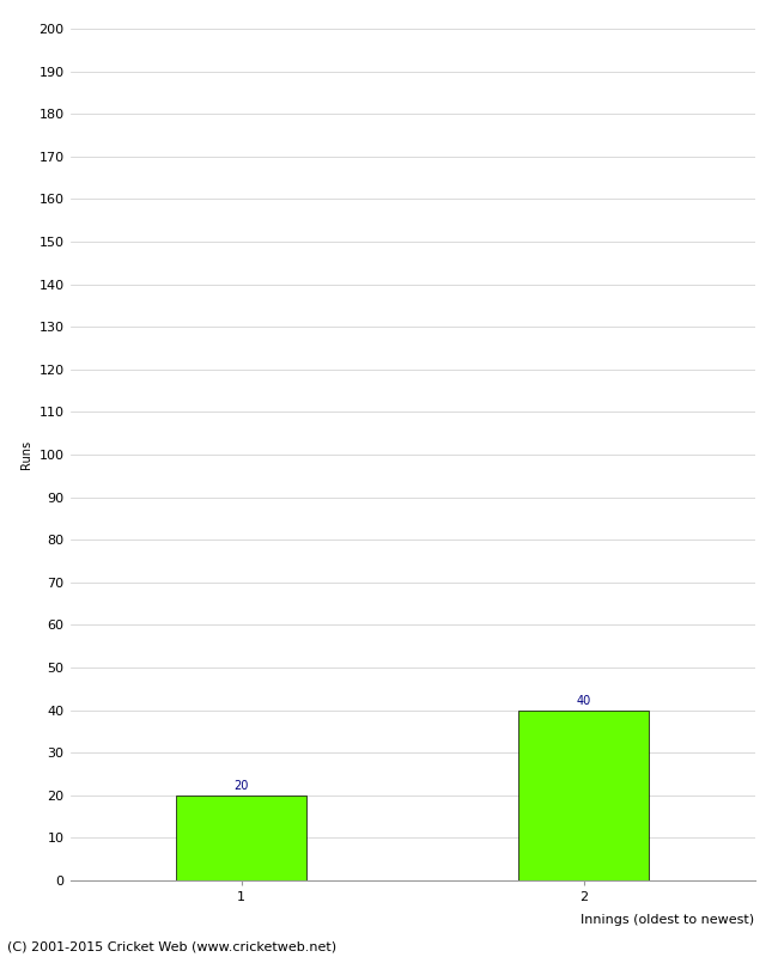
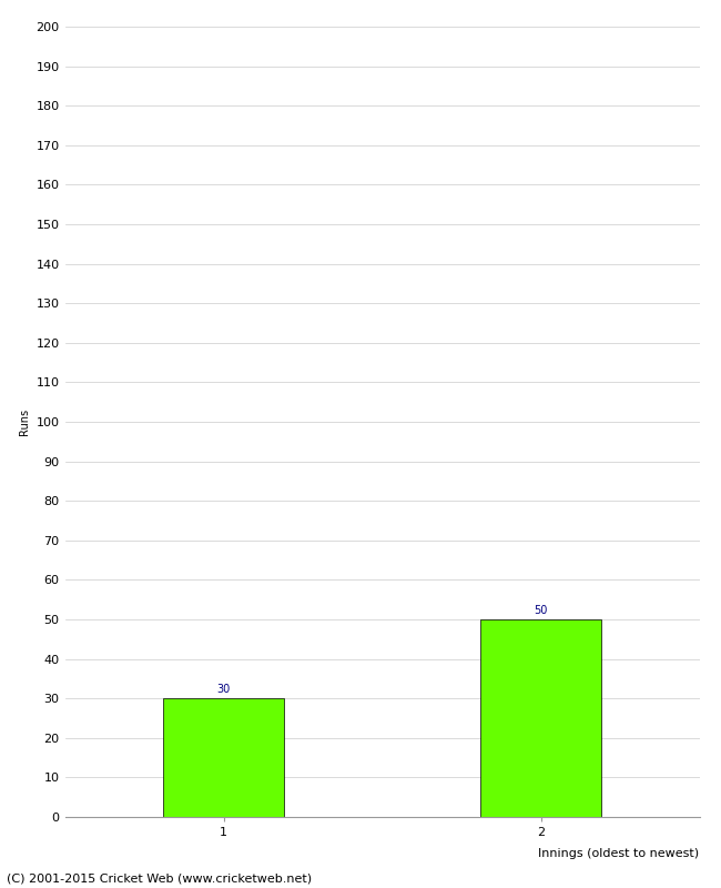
1: 20 -> 30
2: 40 -> 50
